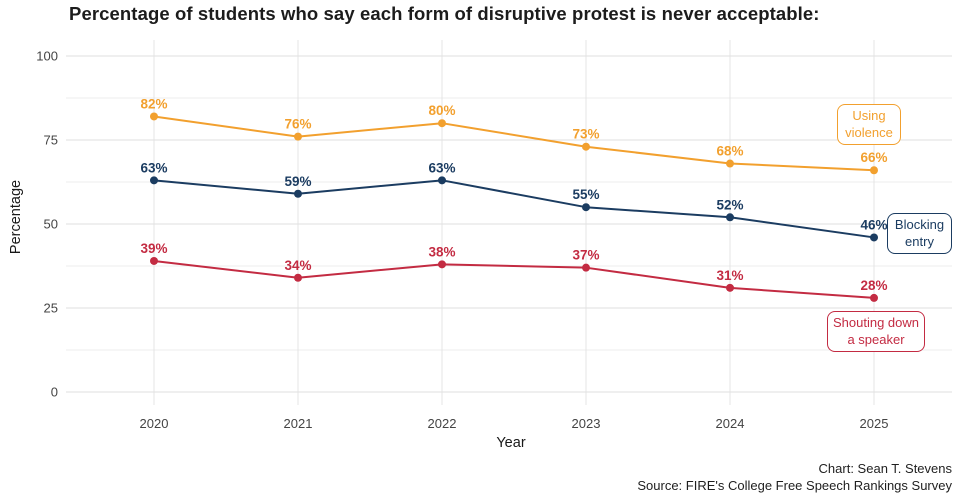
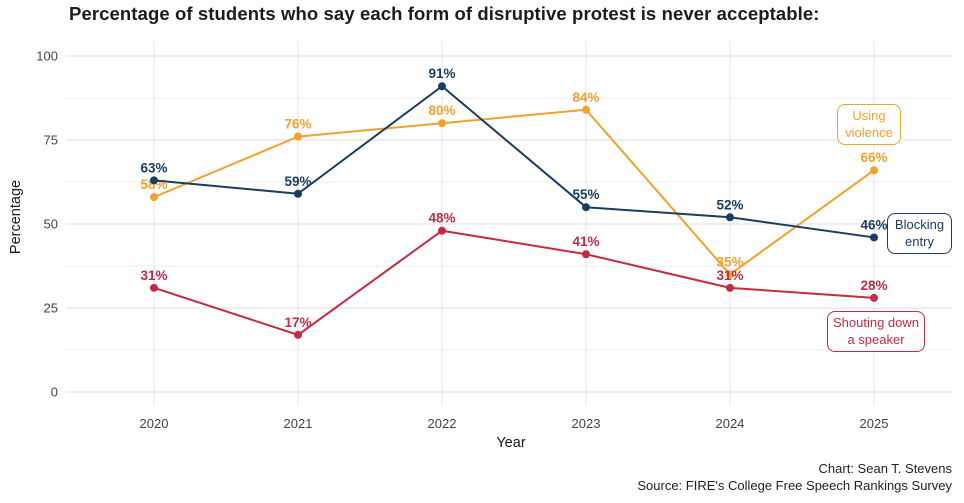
Using violence/2020: 82% -> 58%
Shouting down a speaker/2020: 39% -> 31%
Shouting down a speaker/2021: 34% -> 17%
Blocking entry/2022: 63% -> 91%
Shouting down a speaker/2022: 38% -> 48%
Using violence/2023: 73% -> 84%
Shouting down a speaker/2023: 37% -> 41%
Using violence/2024: 68% -> 35%
